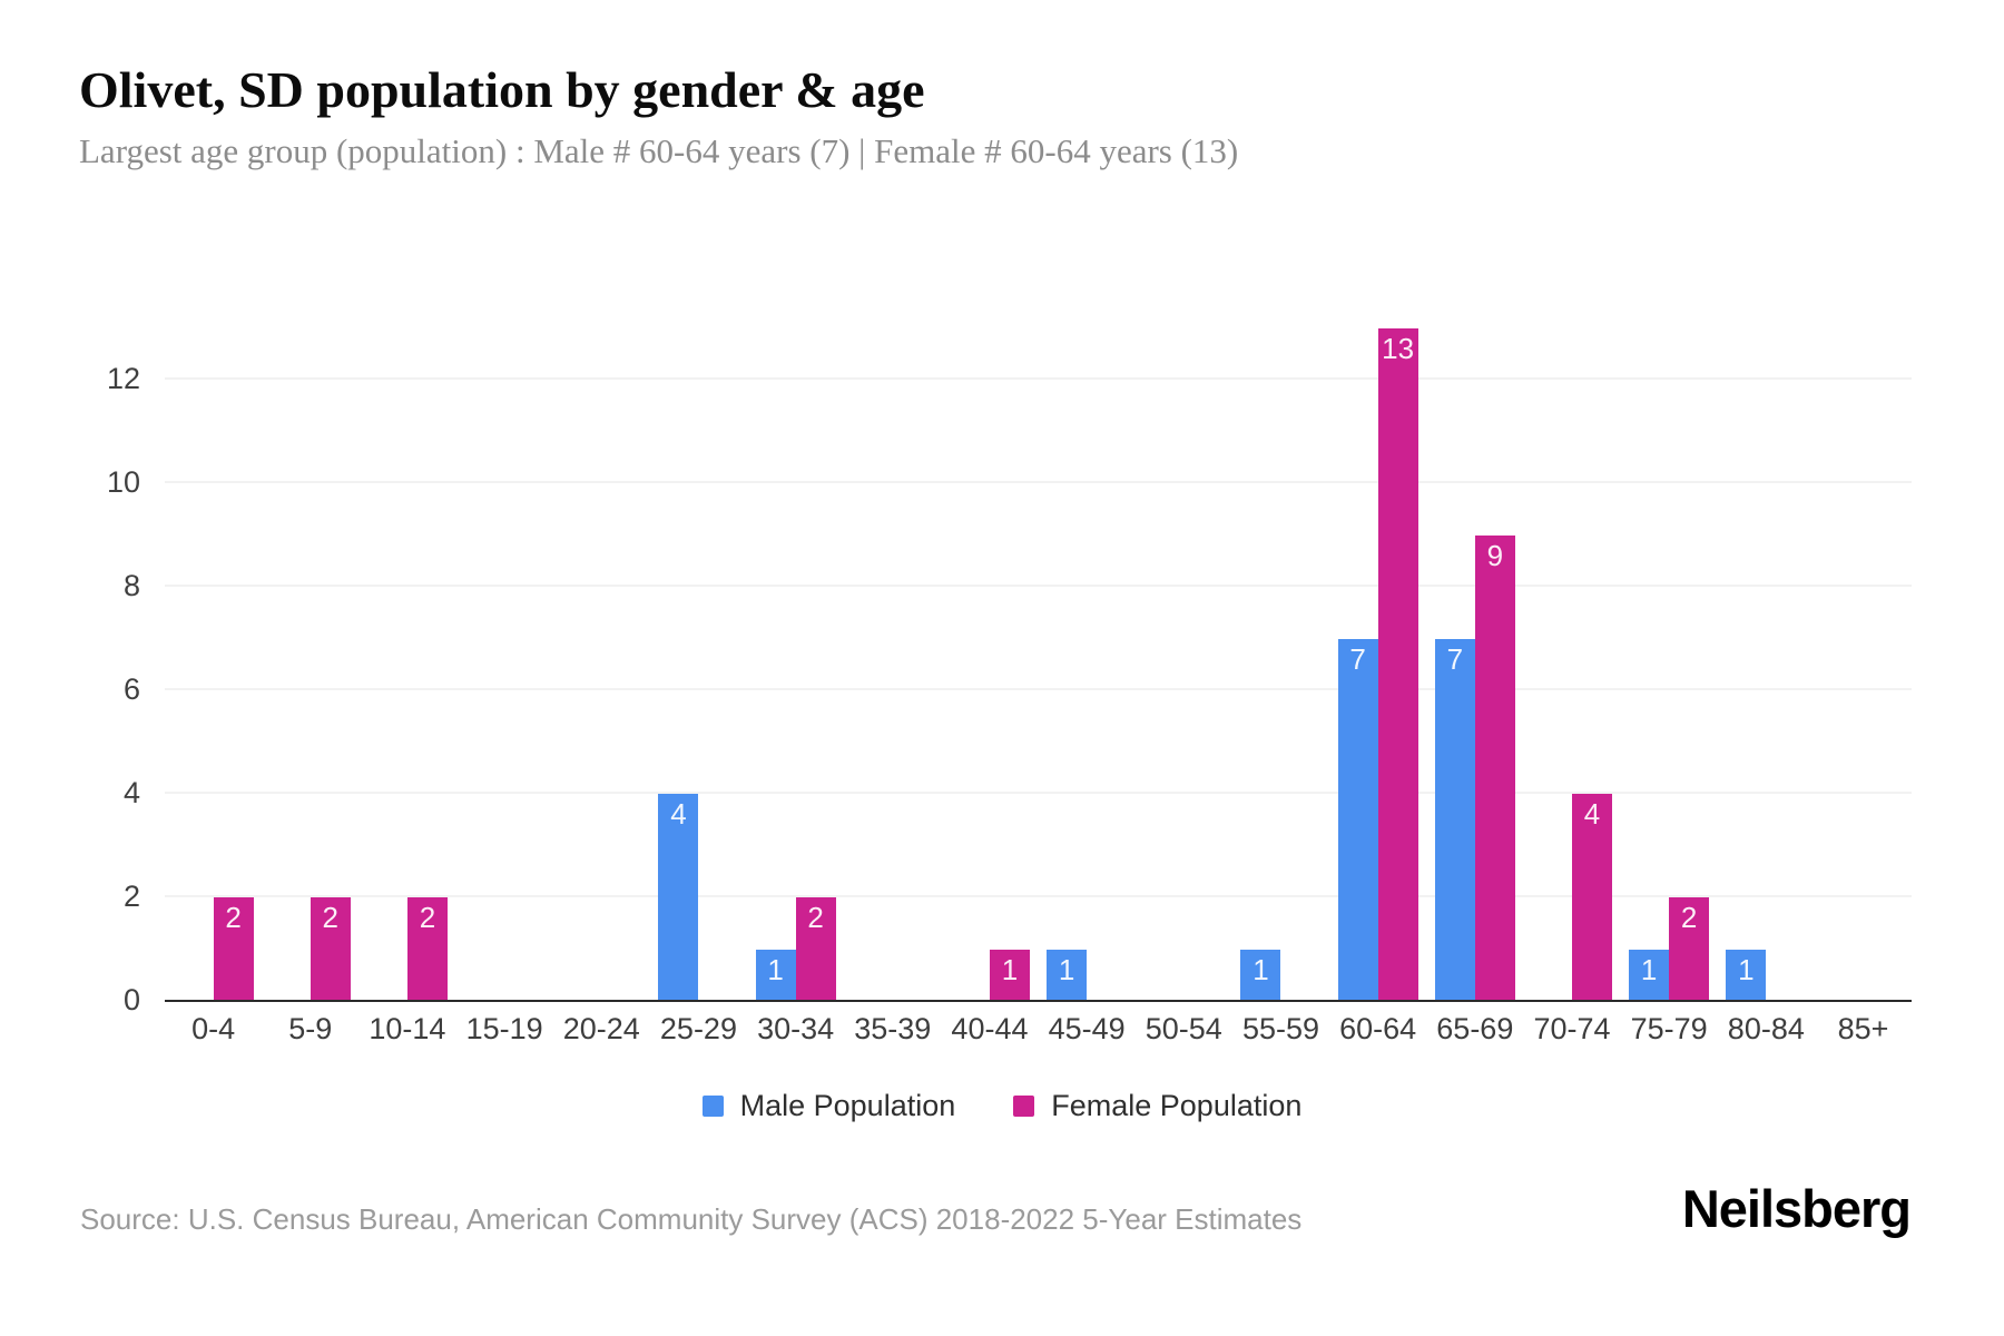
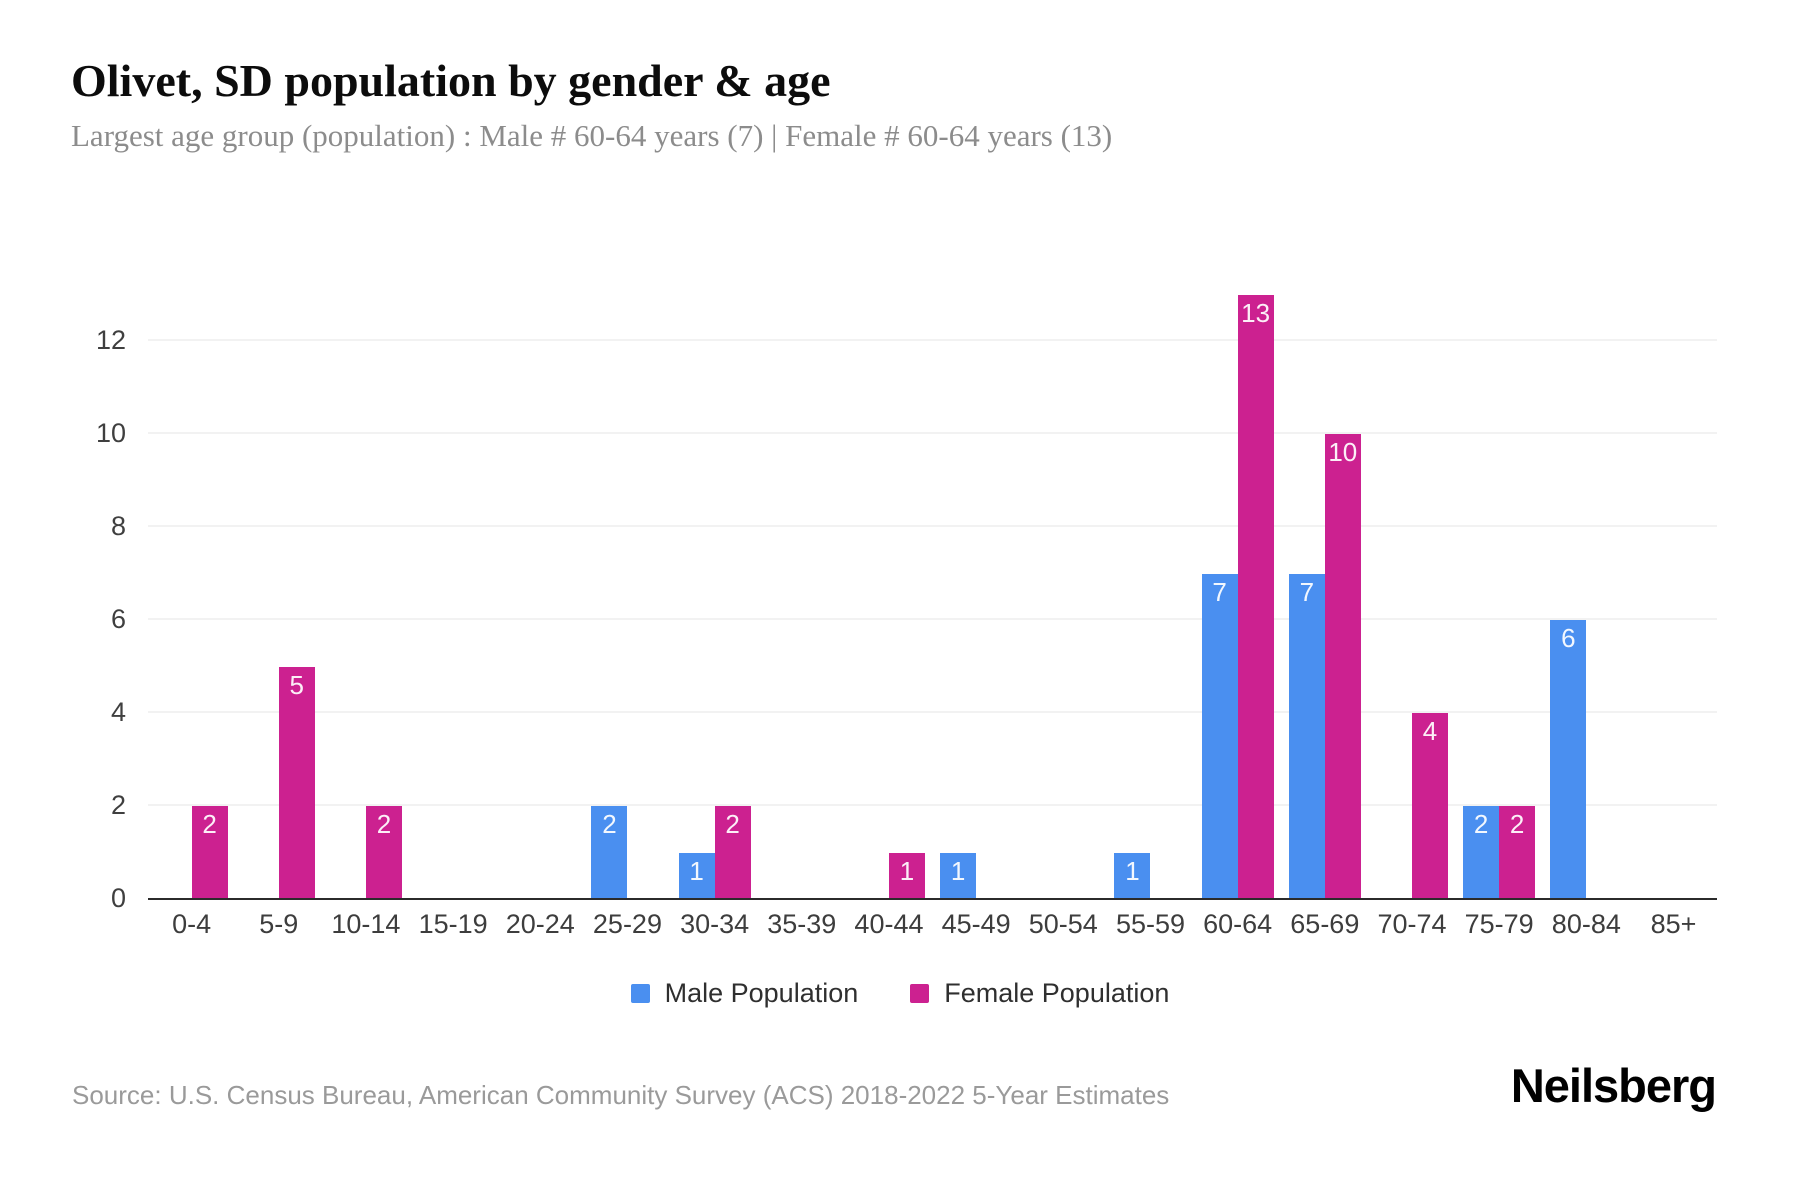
Female Population/5-9: 2 -> 5
Male Population/25-29: 4 -> 2
Female Population/65-69: 9 -> 10
Male Population/75-79: 1 -> 2
Male Population/80-84: 1 -> 6
